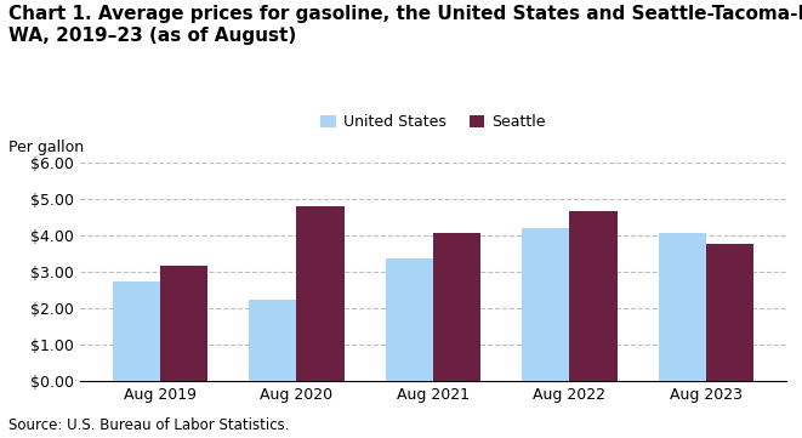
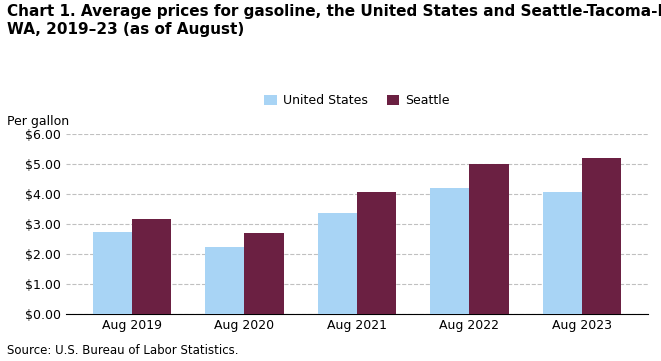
Seattle/Aug 2020: $4.80 -> $2.68
Seattle/Aug 2022: $4.65 -> $5.00
Seattle/Aug 2023: $3.75 -> $5.19
